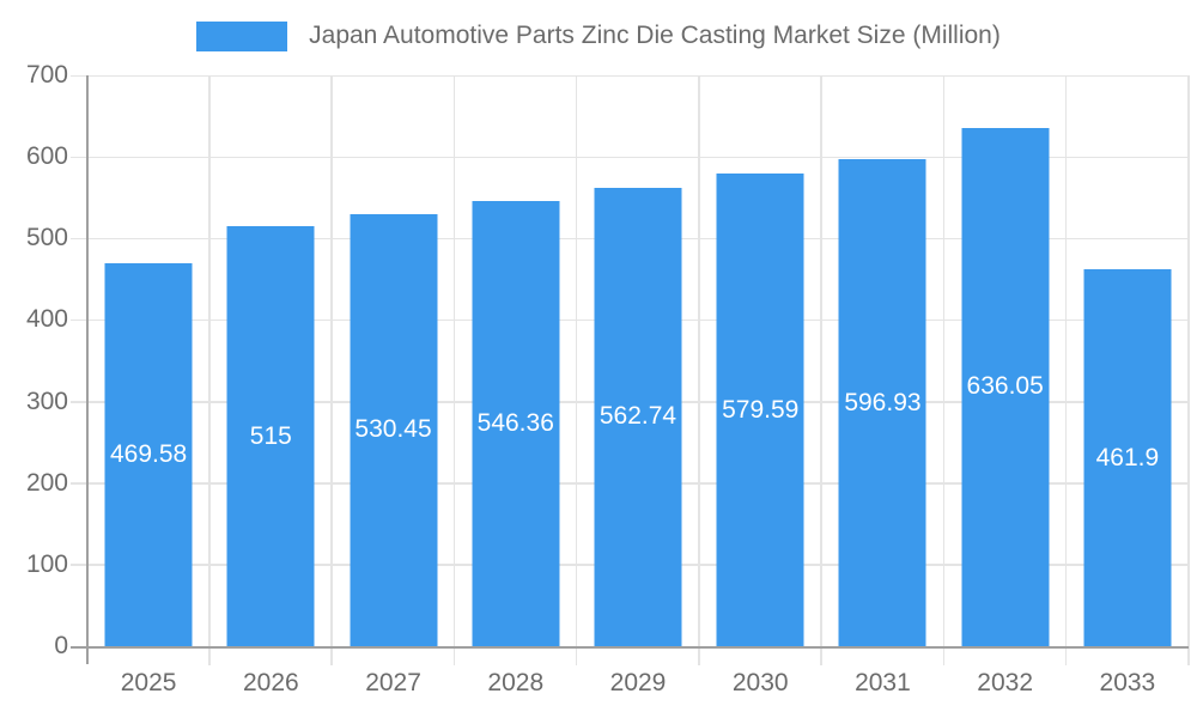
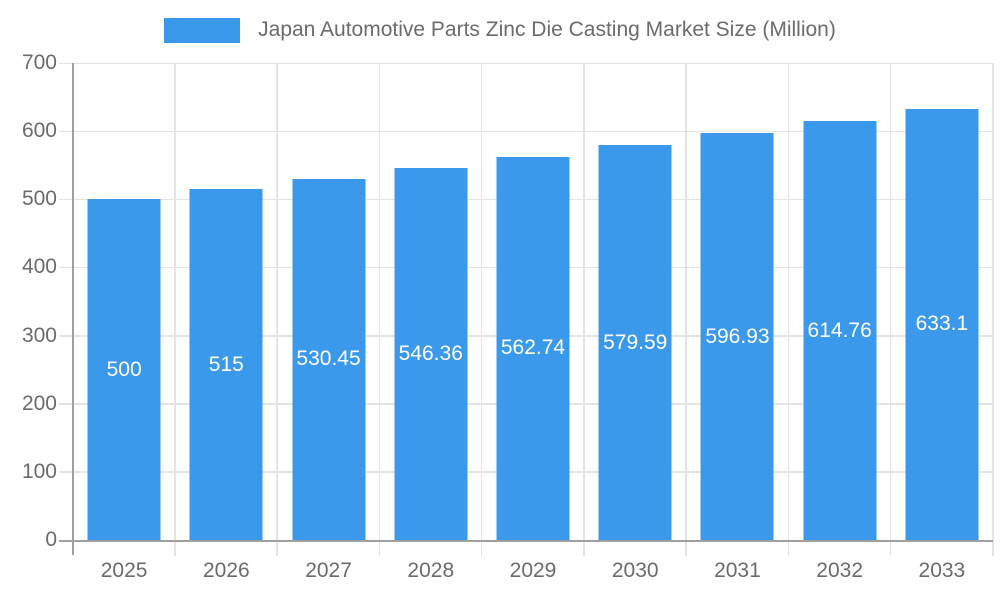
2025: 469.58 -> 500
2032: 636.05 -> 614.76
2033: 461.9 -> 633.1
